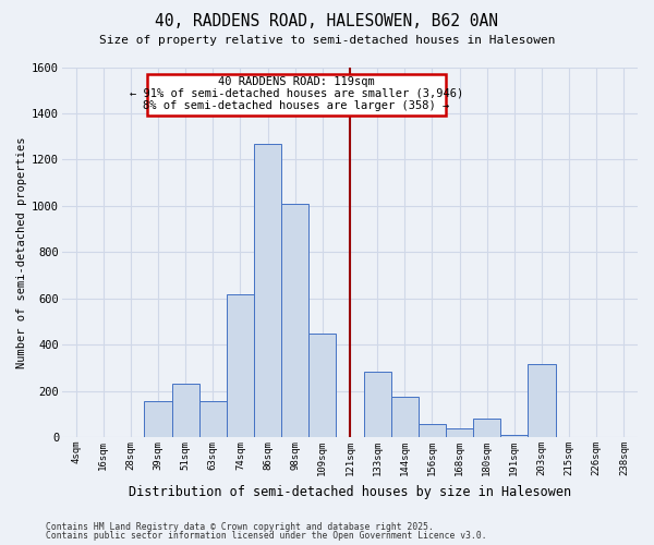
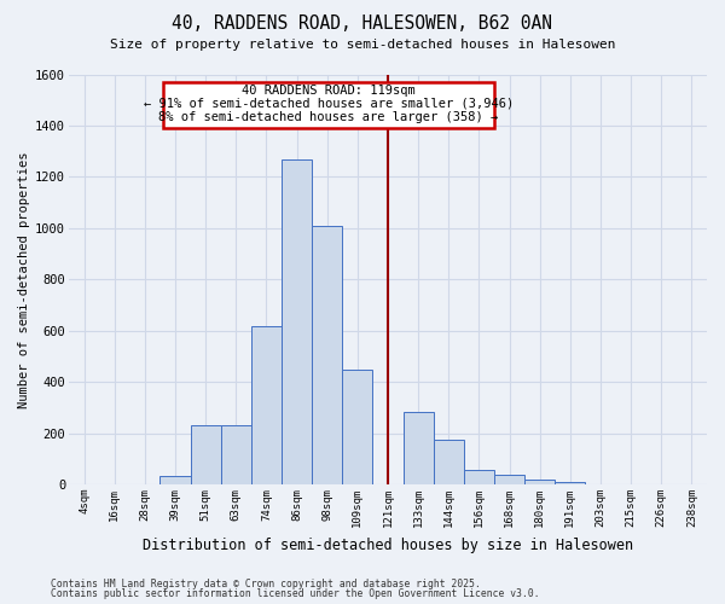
39sqm: 155 -> 35
63sqm: 155 -> 230
180sqm: 80 -> 20
203sqm: 315 -> 2
